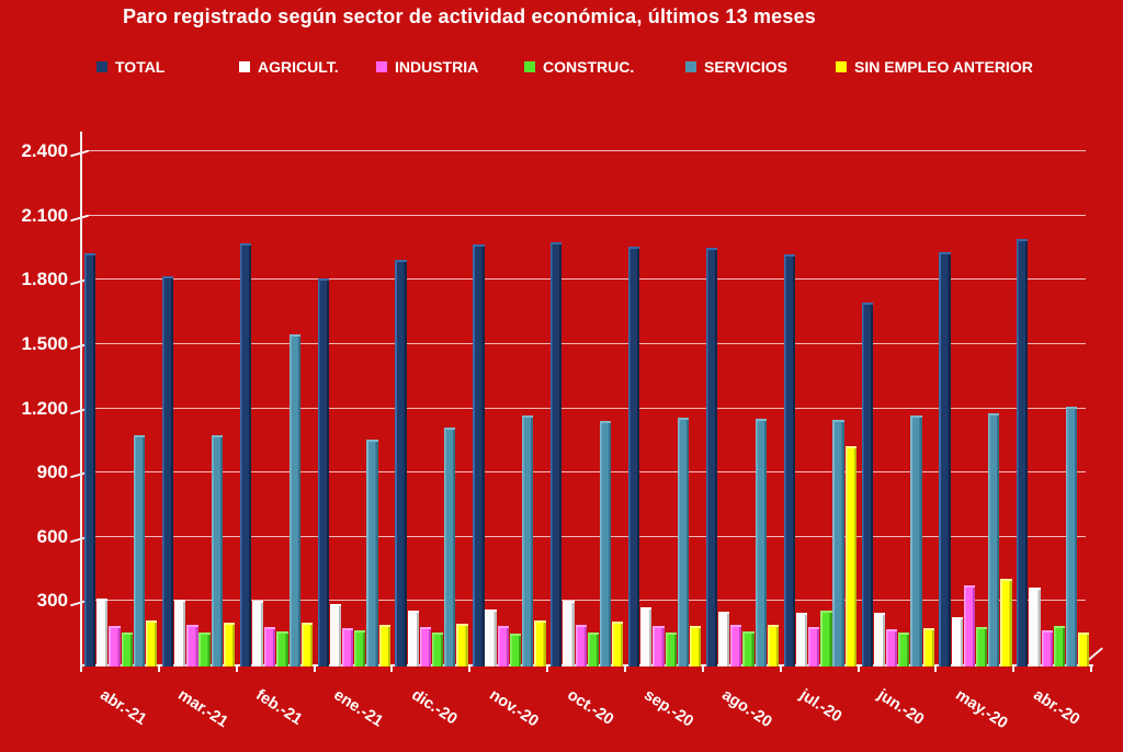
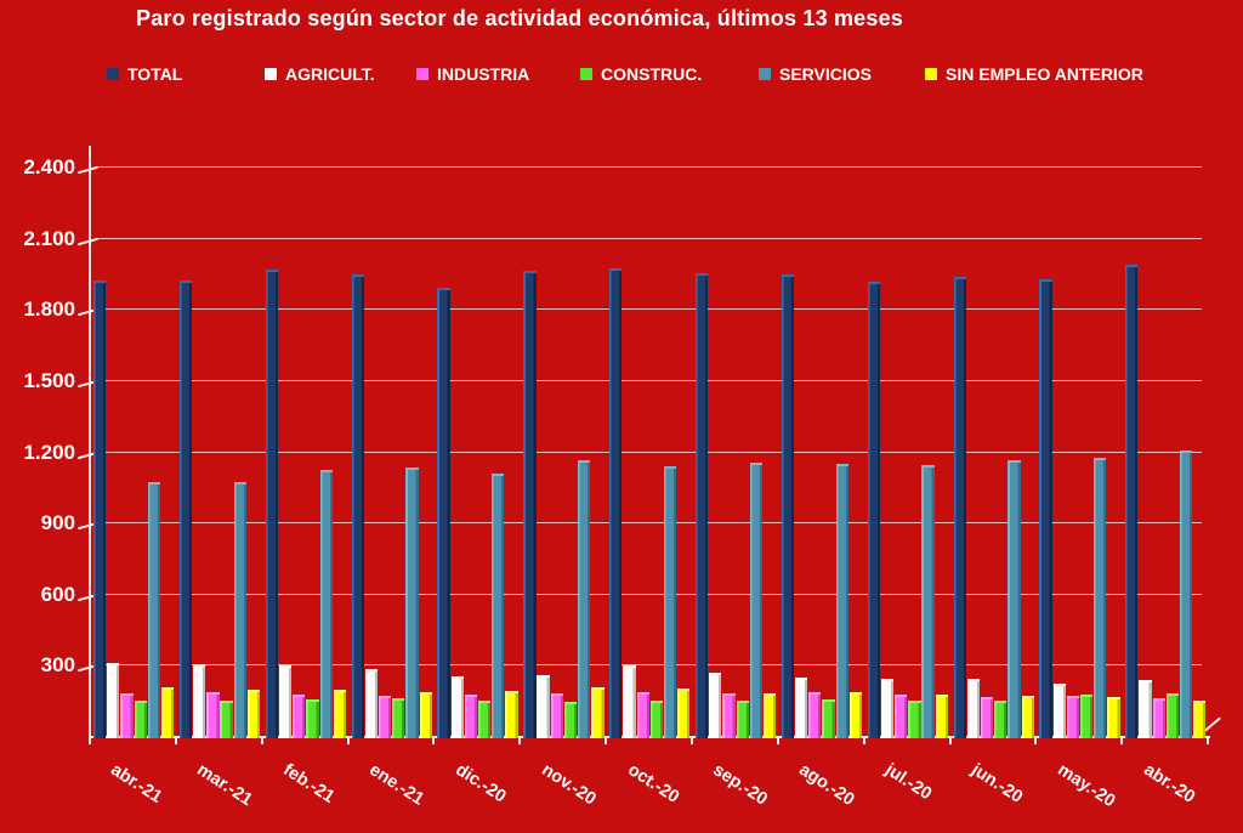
TOTAL/mar.-21: 1810 -> 1920
SERVICIOS/feb.-21: 1540 -> 1120
TOTAL/ene.-21: 1800 -> 1940
SERVICIOS/ene.-21: 1050 -> 1130
CONSTRUC./jul.-20: 250 -> 150
SIN EMPLEO ANTERIOR/jul.-20: 1020 -> 180
TOTAL/jun.-20: 1690 -> 1940
INDUSTRIA/may.-20: 370 -> 170
SIN EMPLEO ANTERIOR/may.-20: 400 -> 160
AGRICULT./abr.-20: 360 -> 240
